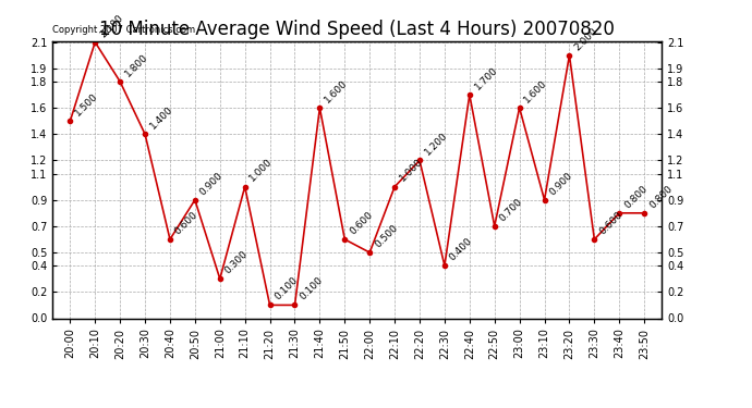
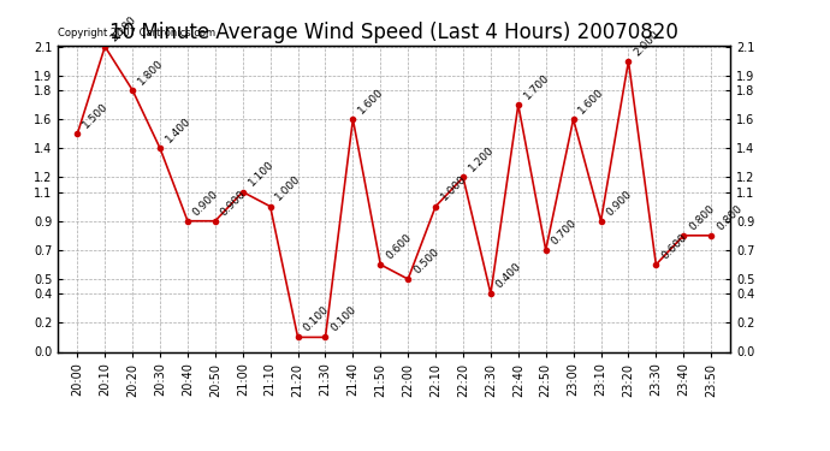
20:40: 0.600 -> 0.900
21:00: 0.300 -> 1.100
